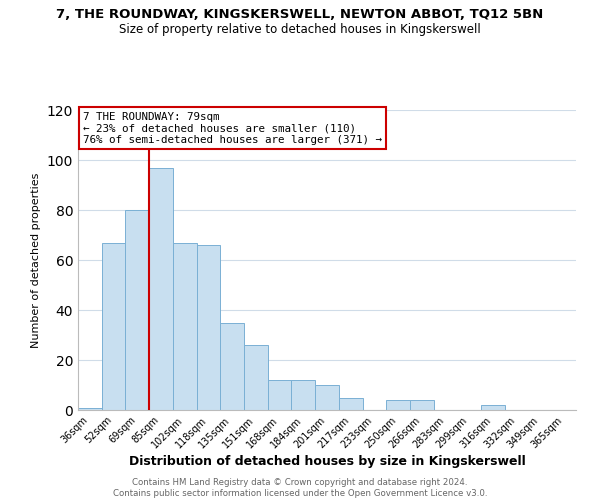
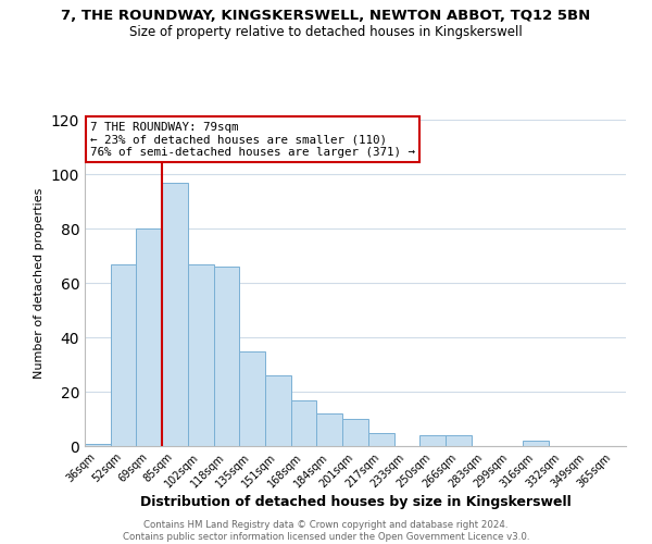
168sqm: 12 -> 17
